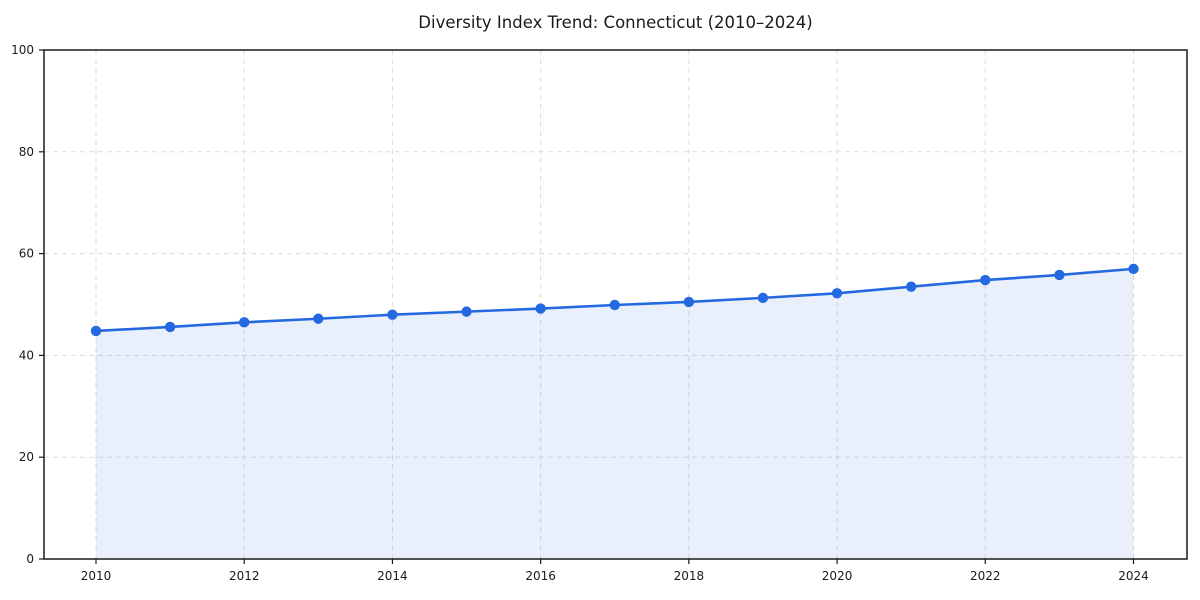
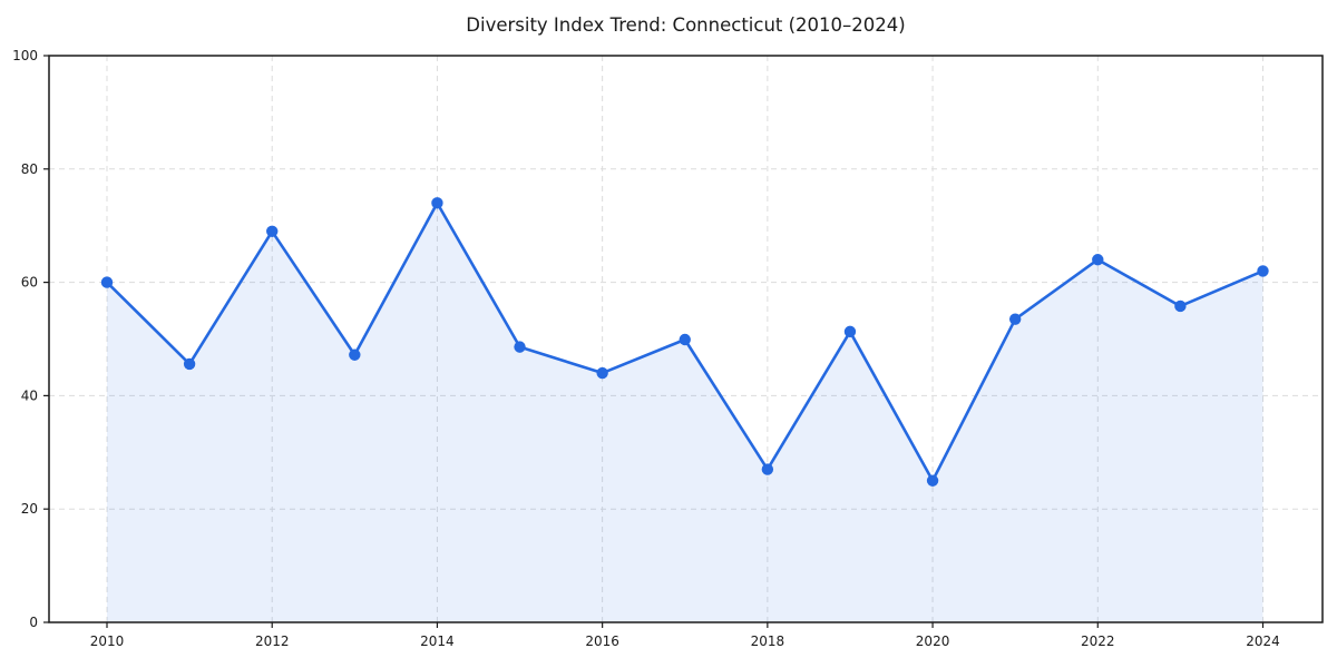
2010: 45 -> 60
2012: 46 -> 69
2014: 48 -> 74
2016: 49 -> 44
2018: 50 -> 27
2020: 52 -> 25
2022: 55 -> 64
2024: 57 -> 62
